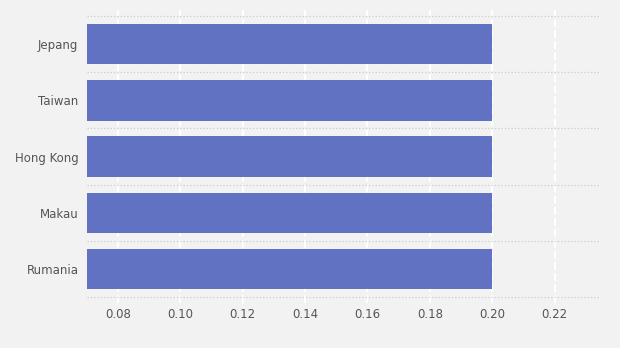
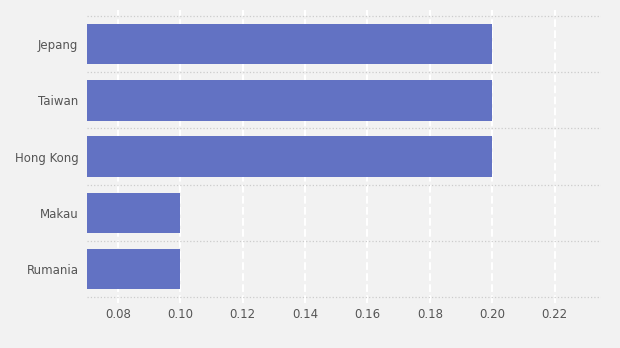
Makau: 0.2 -> 0.1
Rumania: 0.2 -> 0.1
